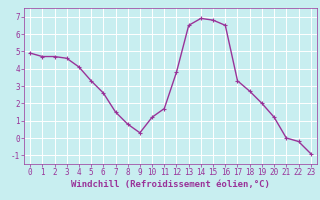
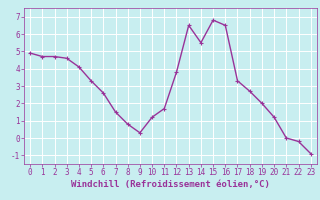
14: 6.9 -> 5.5
